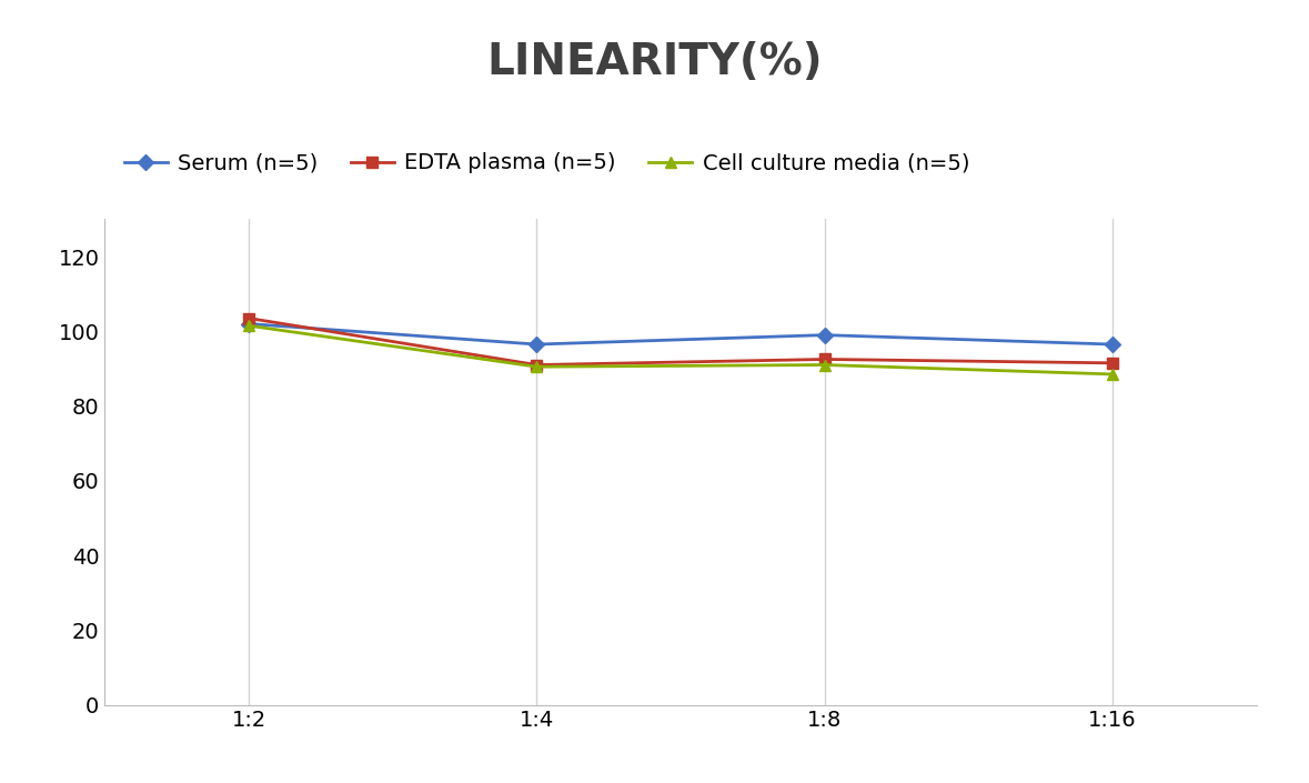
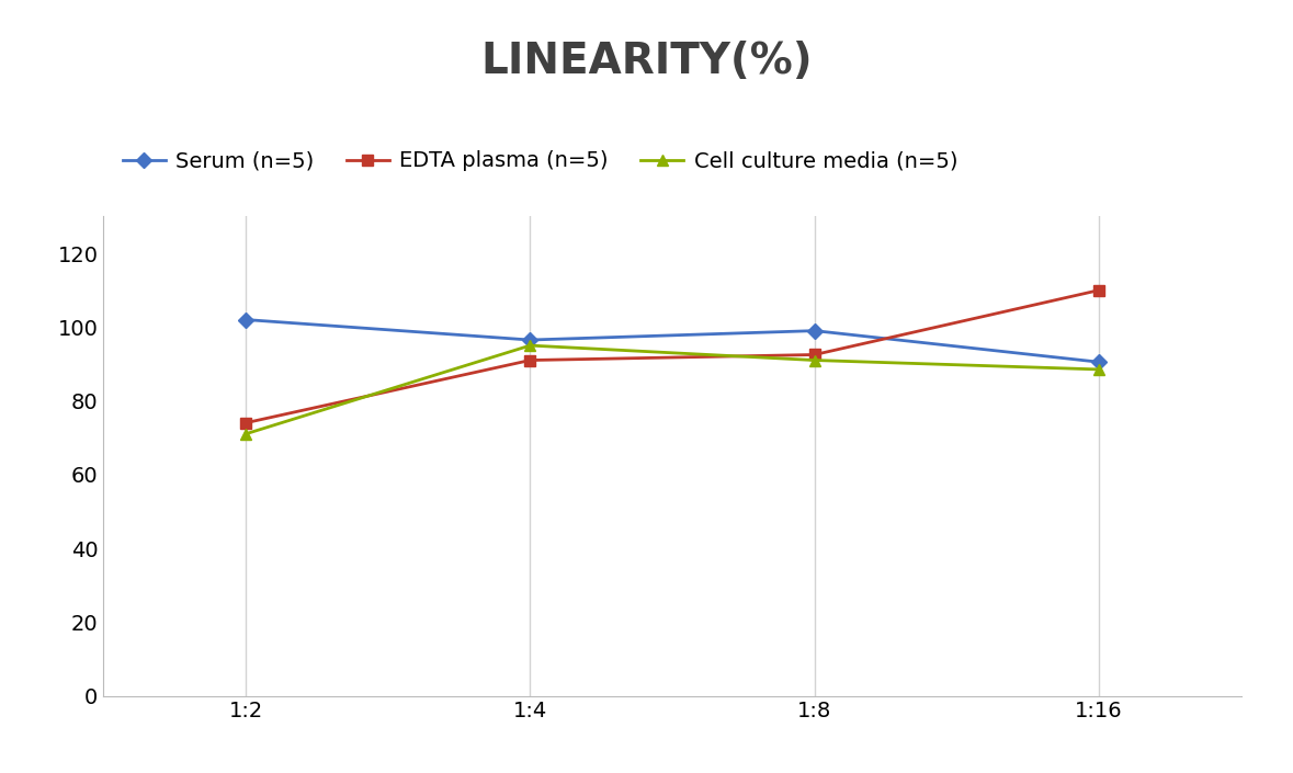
EDTA plasma (n=5)/1:2: 103.5 -> 74.0
Cell culture media (n=5)/1:2: 101.5 -> 71.0
Cell culture media (n=5)/1:4: 90.5 -> 95.0
Serum (n=5)/1:16: 96.5 -> 90.5
EDTA plasma (n=5)/1:16: 91.5 -> 110.0
